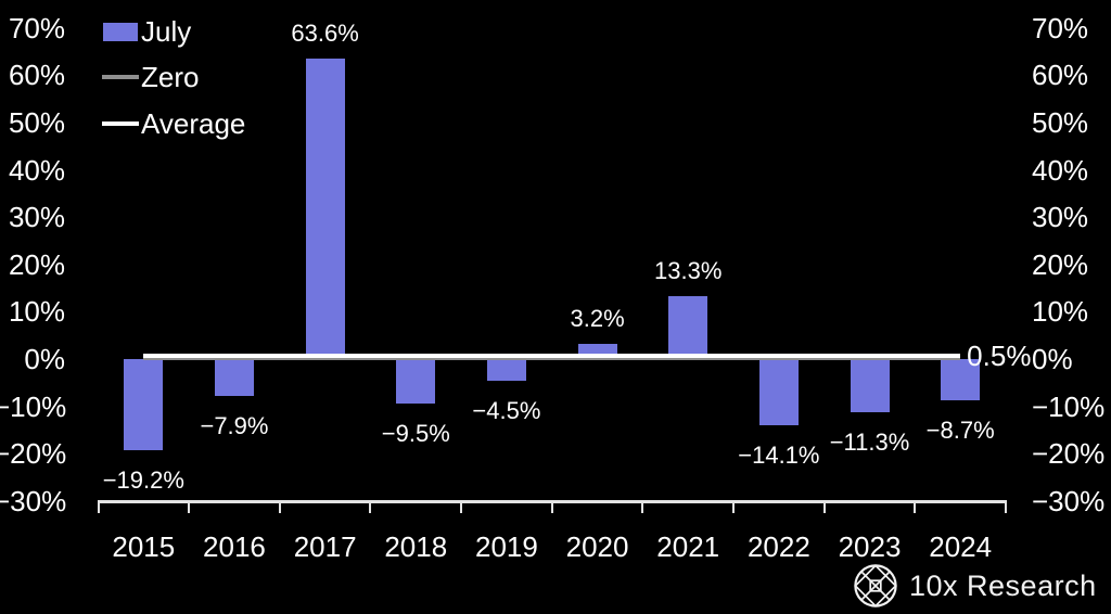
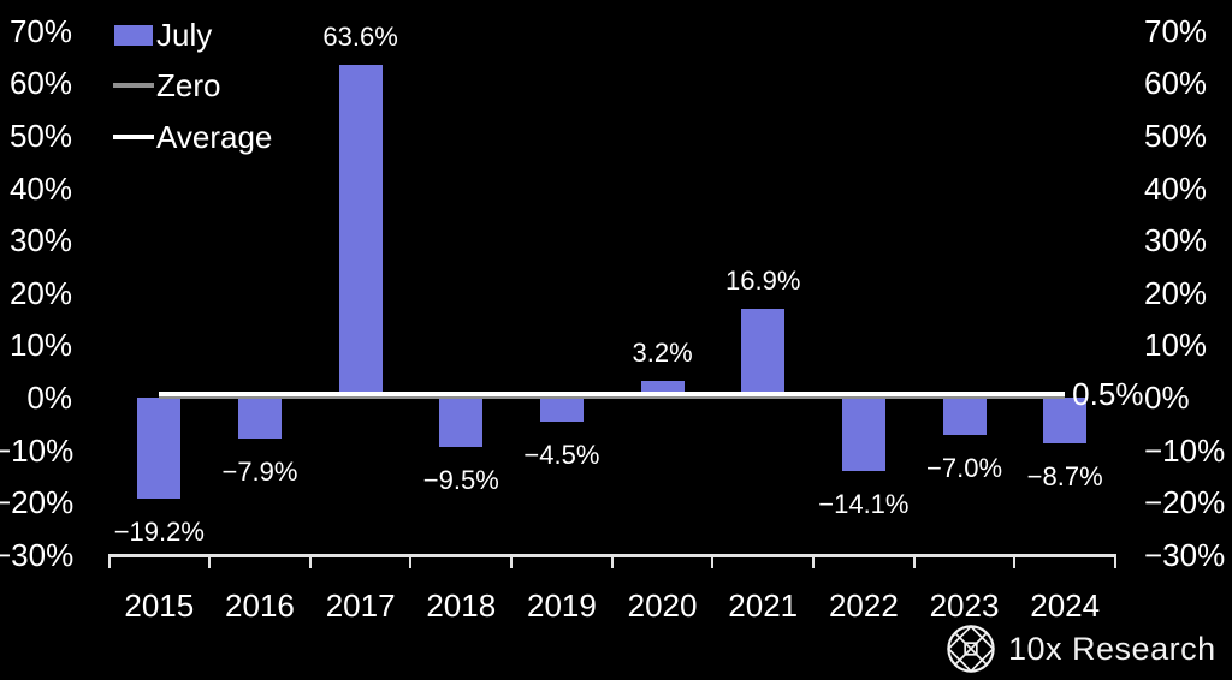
2021: 13.3% -> 16.9%
2023: −11.3% -> −7.0%
